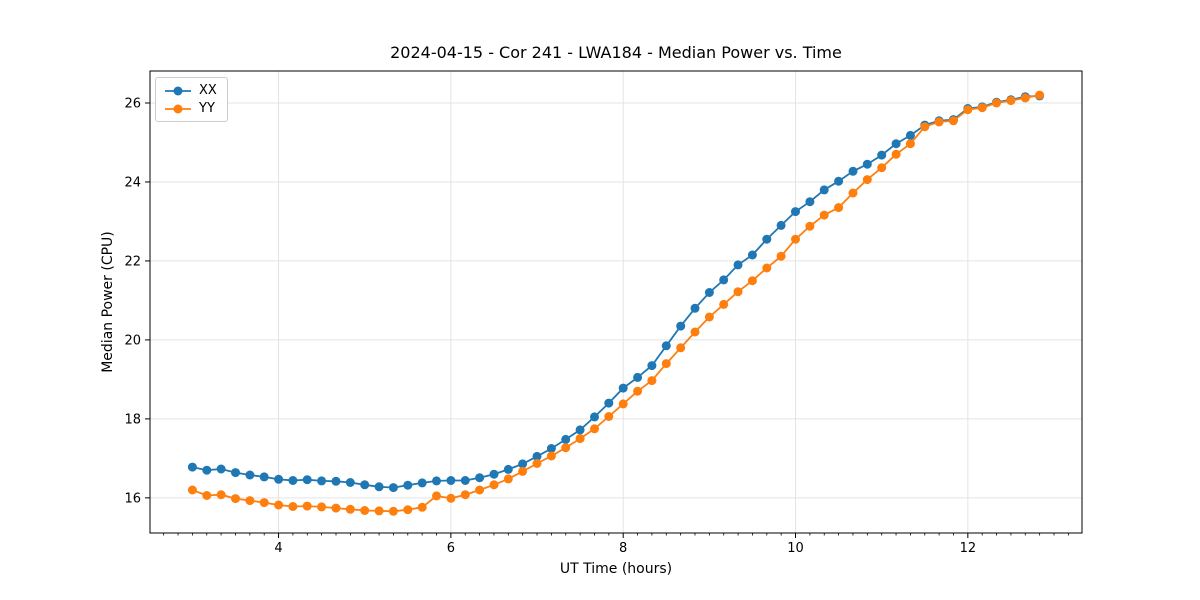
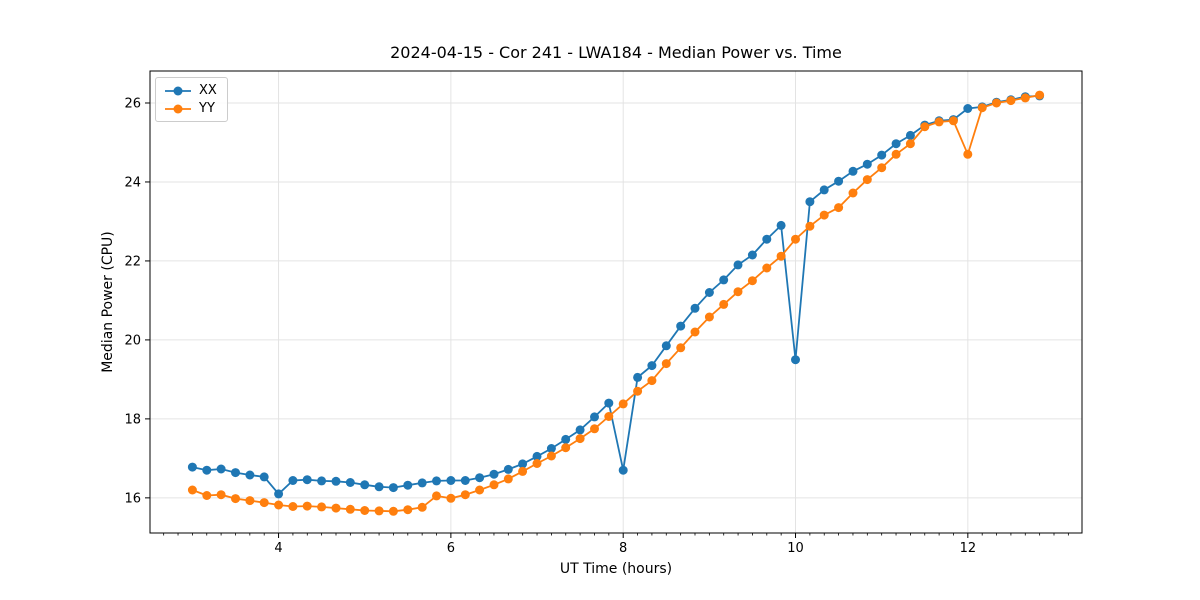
XX/4: 16.5 -> 16.1
XX/8: 18.8 -> 16.7
XX/10: 23.2 -> 19.5
YY/12: 25.8 -> 24.7
